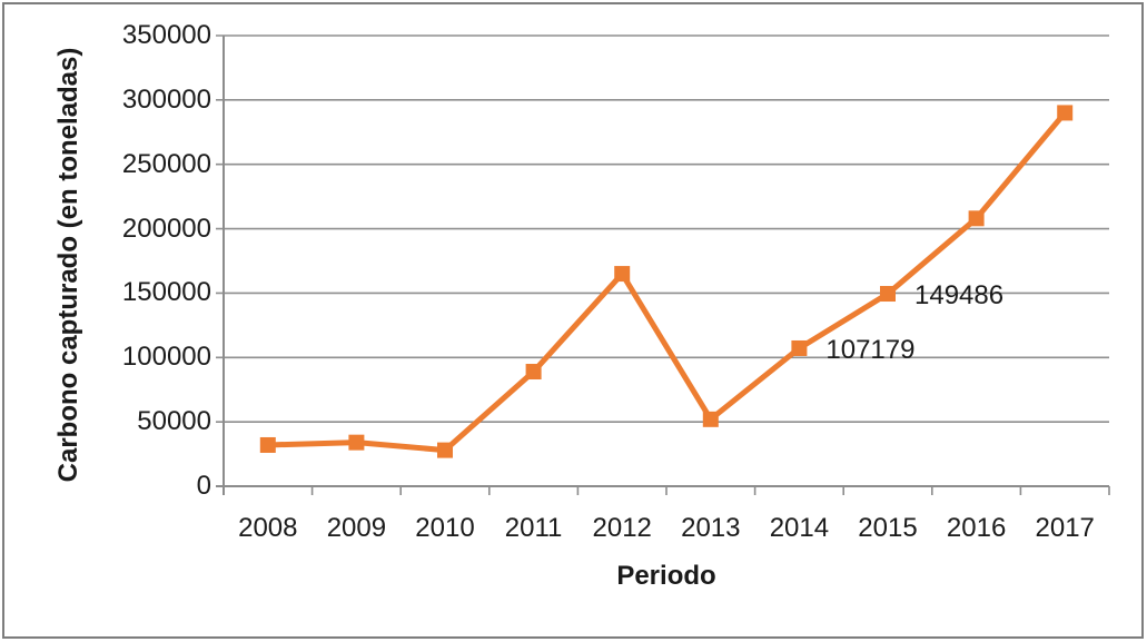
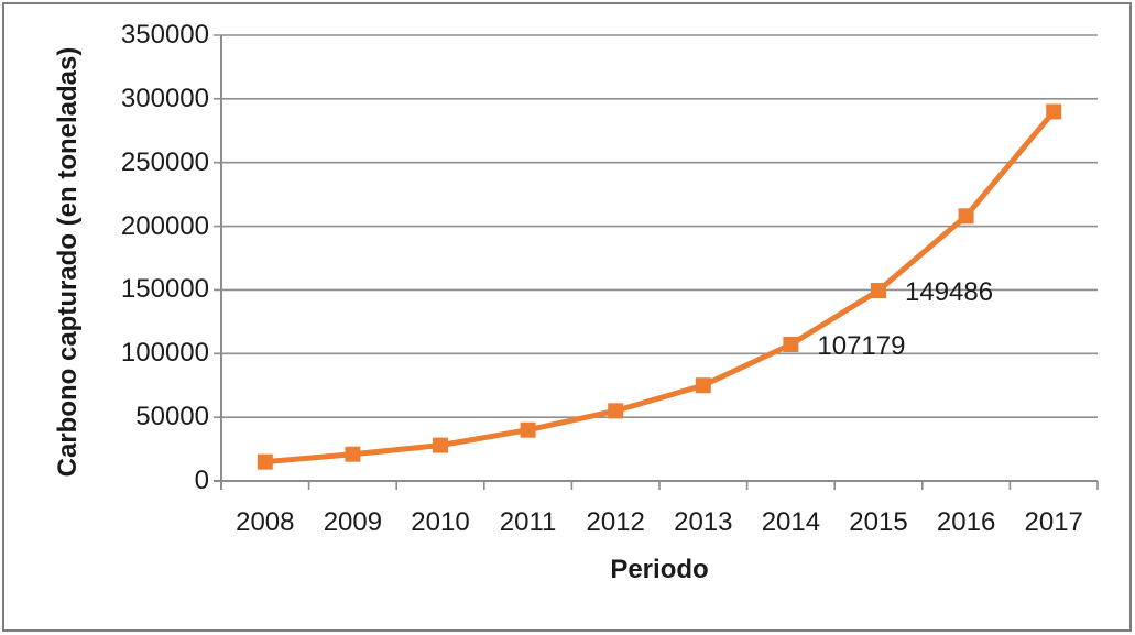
2008: 32000 -> 15000
2009: 34000 -> 21000
2011: 89000 -> 40000
2012: 165000 -> 55000
2013: 52000 -> 75000
